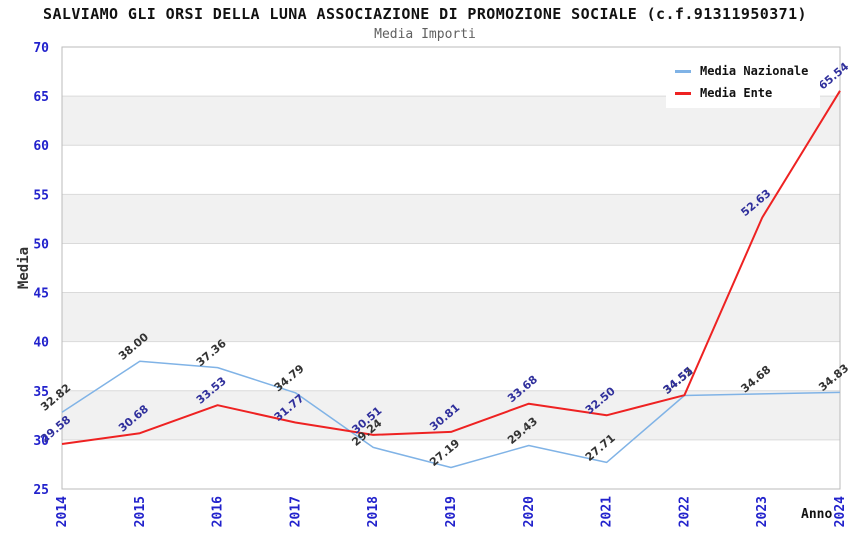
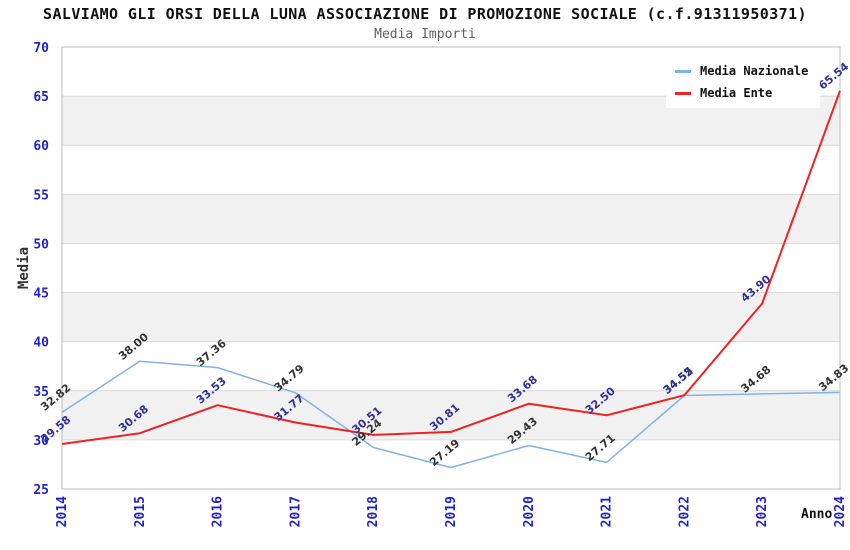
Media Ente/2023: 52.63 -> 43.90
